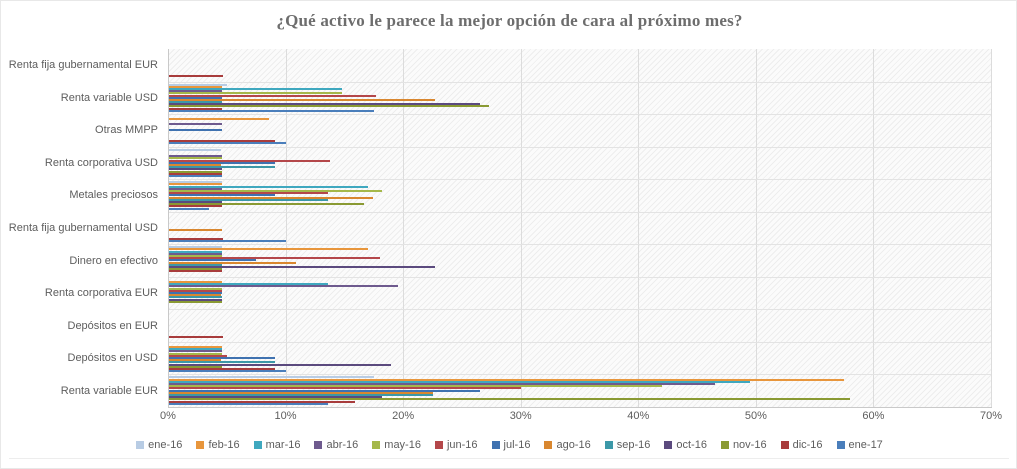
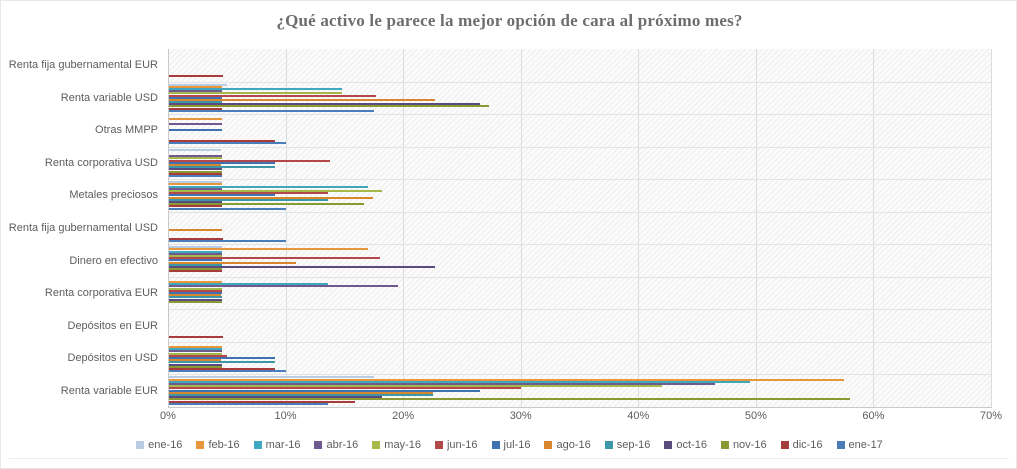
feb-16/Otras MMPP: 8.6% -> 4.6%
ene-17/Metales preciosos: 3.5% -> 10.0%
jul-16/Dinero en efectivo: 7.5% -> 4.6%
oct-16/Depósitos en USD: 19.0% -> 4.6%
